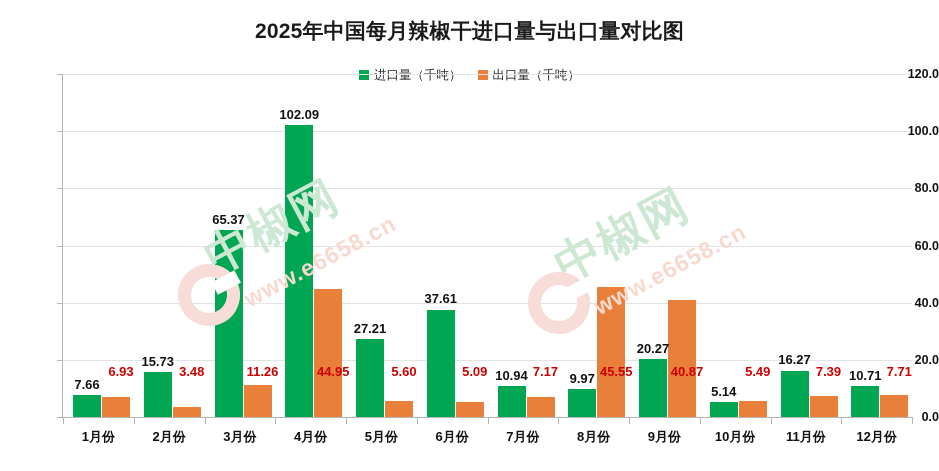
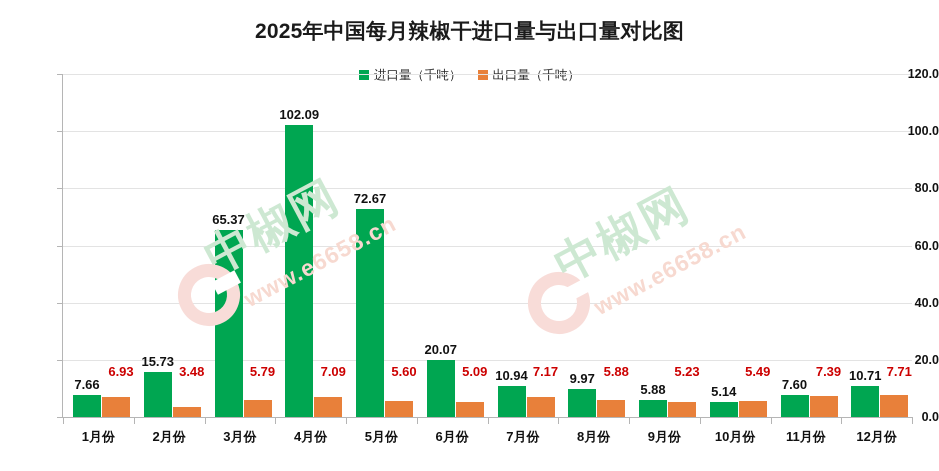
出口量（千吨）/3月份: 11.26 -> 5.79
出口量（千吨）/4月份: 44.95 -> 7.09
进口量（千吨）/5月份: 27.21 -> 72.67
进口量（千吨）/6月份: 37.61 -> 20.07
出口量（千吨）/8月份: 45.55 -> 5.88
进口量（千吨）/9月份: 20.27 -> 5.88
出口量（千吨）/9月份: 40.87 -> 5.23
进口量（千吨）/11月份: 16.27 -> 7.60
